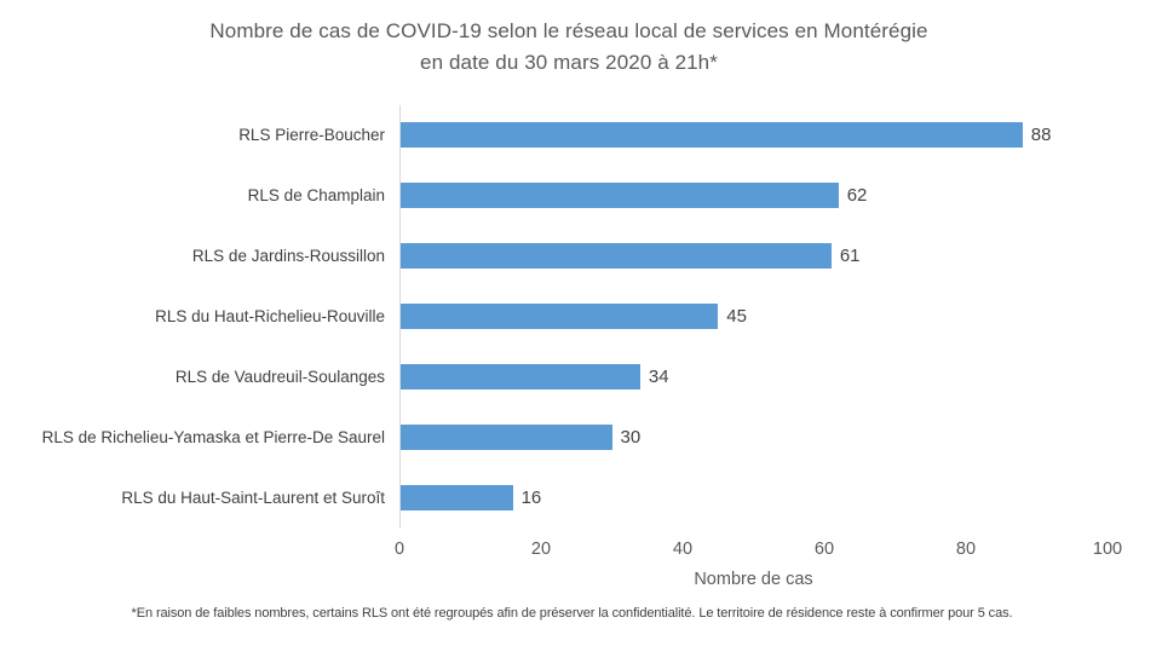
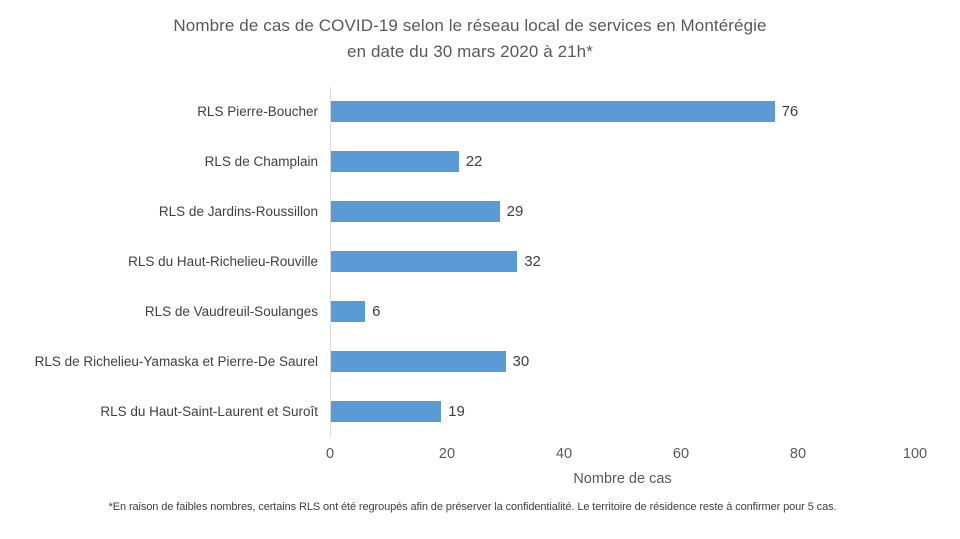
RLS Pierre-Boucher: 88 -> 76
RLS de Champlain: 62 -> 22
RLS de Jardins-Roussillon: 61 -> 29
RLS du Haut-Richelieu-Rouville: 45 -> 32
RLS de Vaudreuil-Soulanges: 34 -> 6
RLS du Haut-Saint-Laurent et Suroît: 16 -> 19
